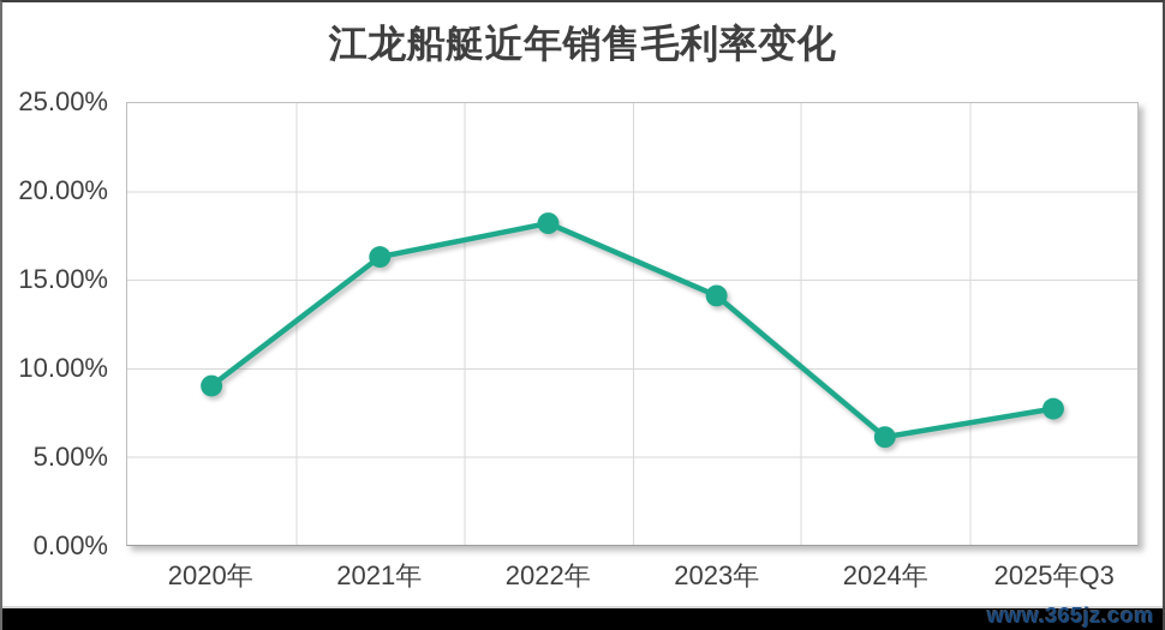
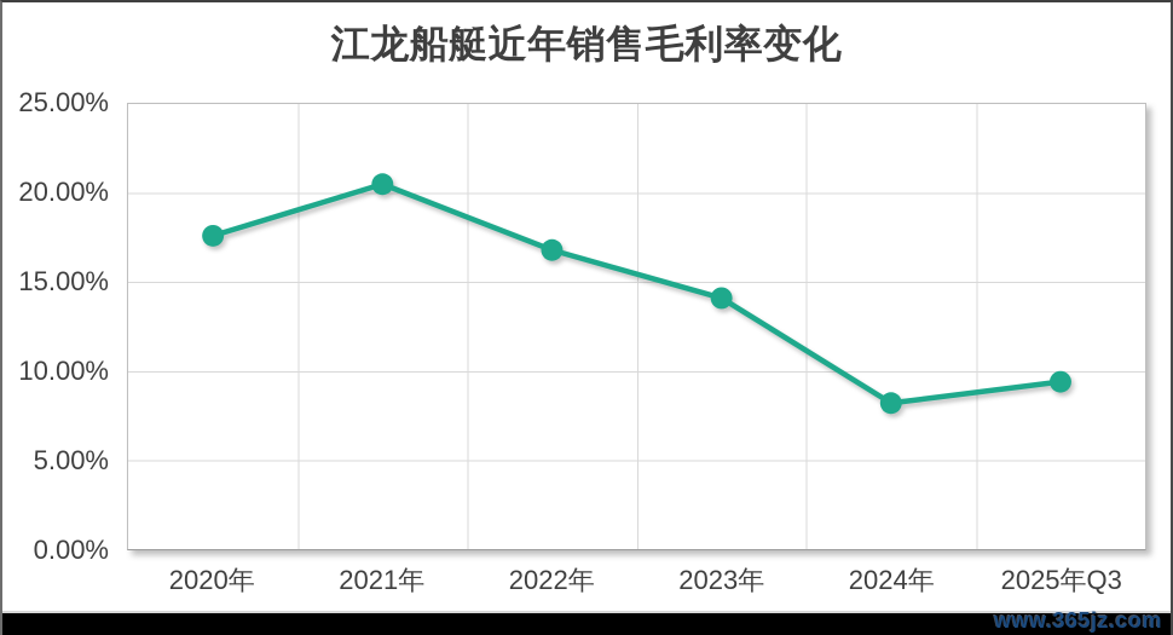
2020年: 9.0% -> 17.6%
2021年: 16.3% -> 20.5%
2022年: 18.2% -> 16.8%
2024年: 6.1% -> 8.2%
2025年Q3: 7.7% -> 9.4%
